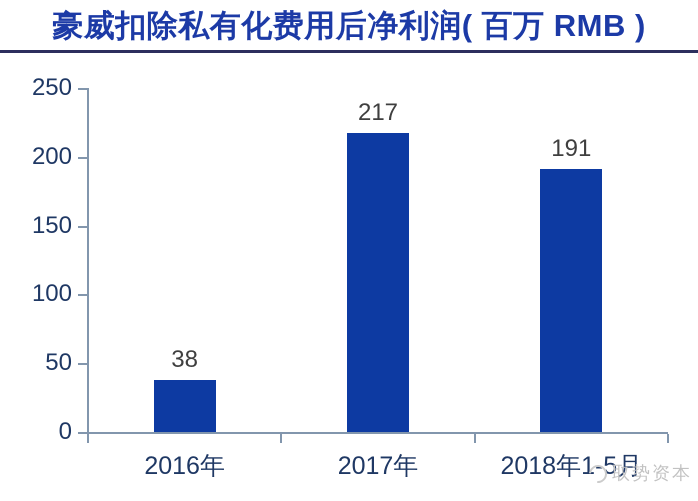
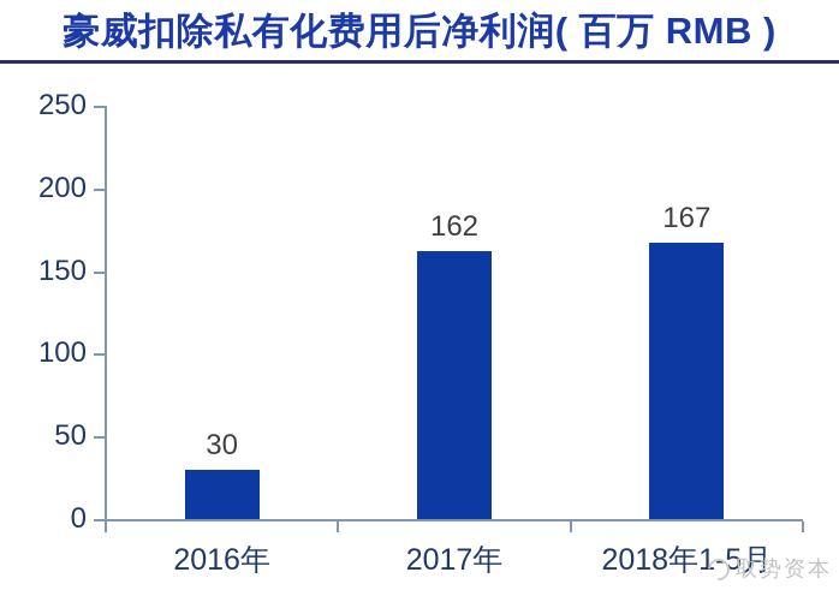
2016年: 38 -> 30
2017年: 217 -> 162
2018年1-5月: 191 -> 167
